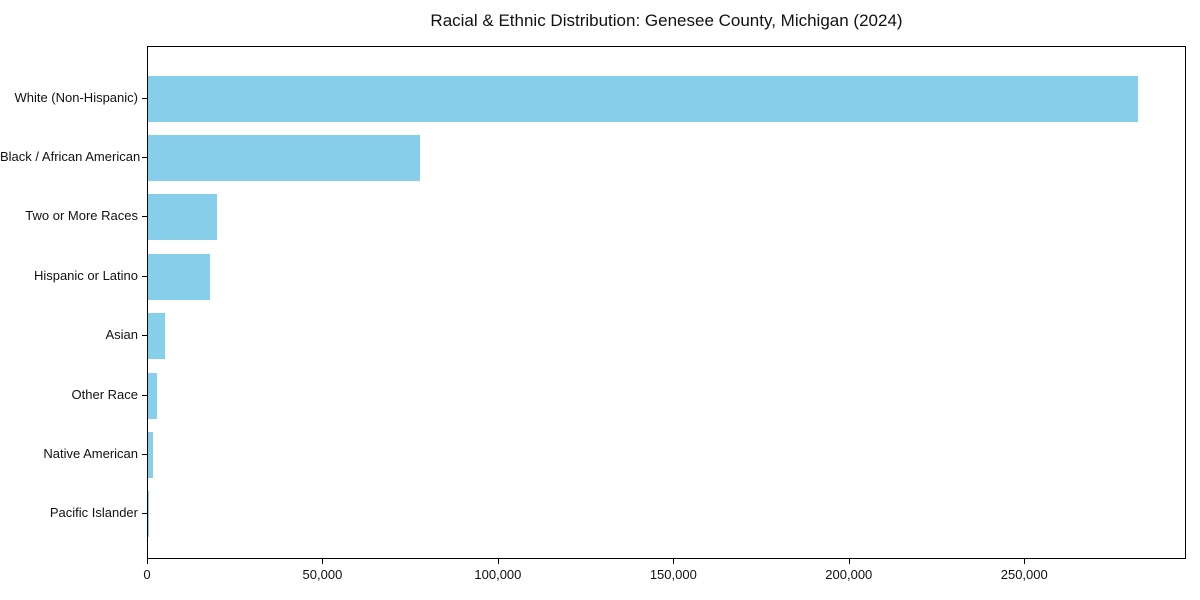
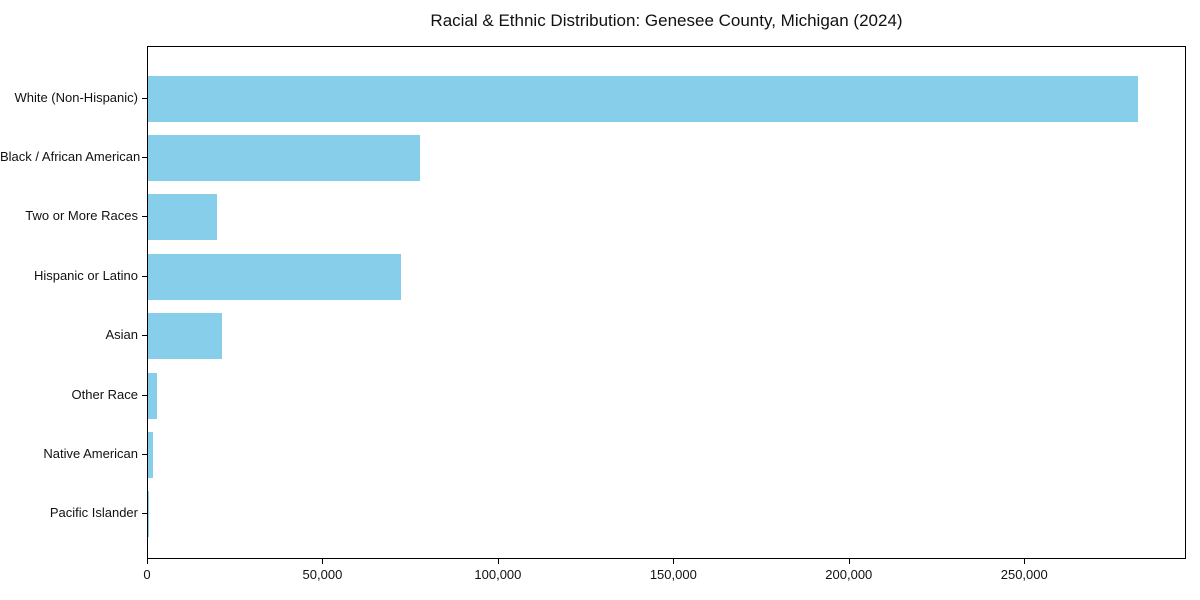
Hispanic or Latino: 18000 -> 72000
Asian: 5000 -> 21000
